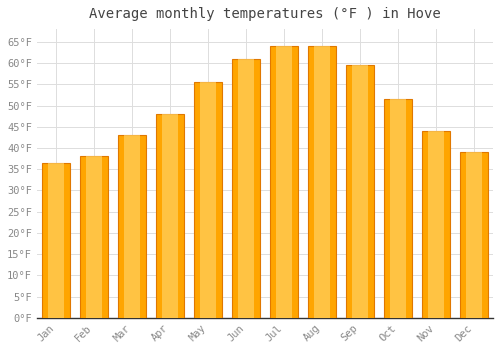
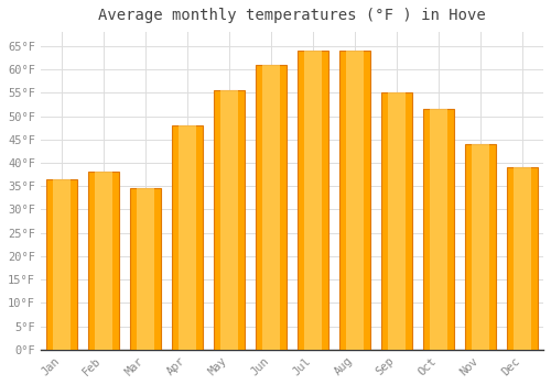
Mar: 43.0°F -> 34.5°F
Sep: 59.5°F -> 55.0°F
